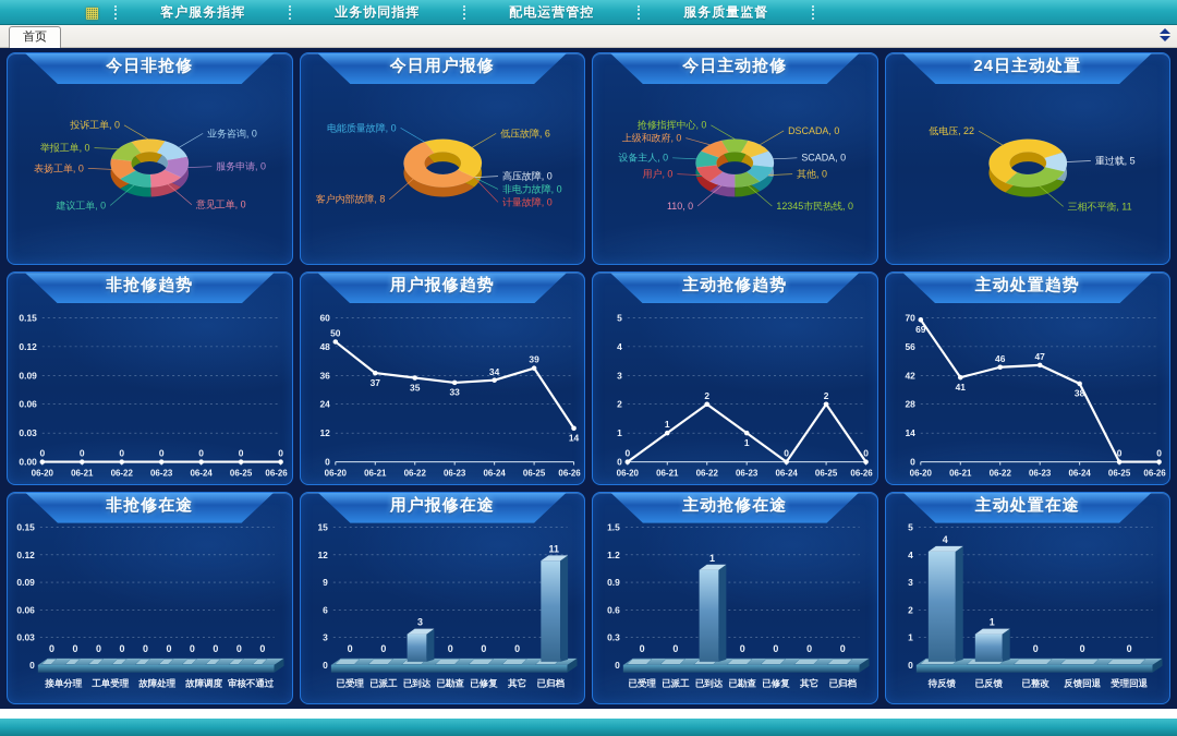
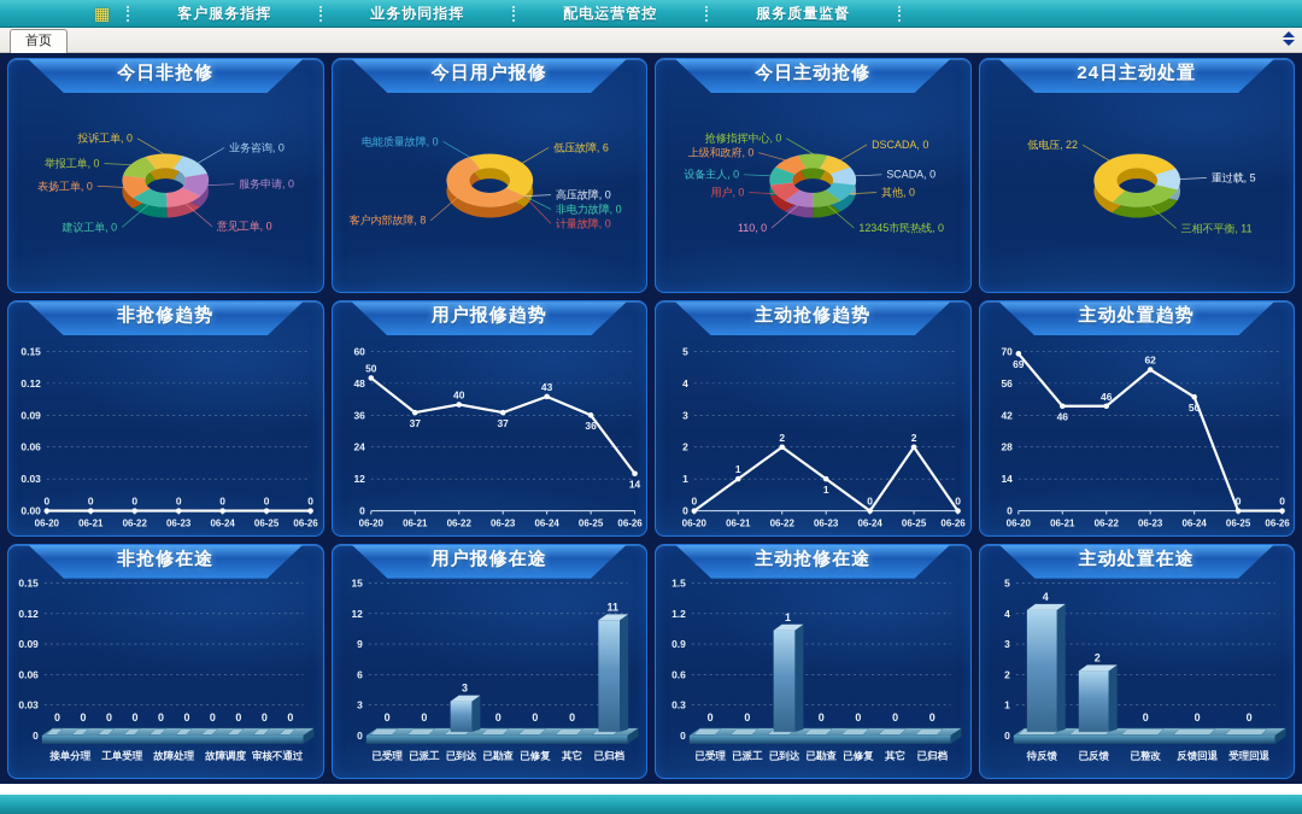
用户报修趋势/06-22: 35 -> 40
用户报修趋势/06-23: 33 -> 37
用户报修趋势/06-24: 34 -> 43
用户报修趋势/06-25: 39 -> 36
主动处置趋势/06-21: 41 -> 46
主动处置趋势/06-23: 47 -> 62
主动处置趋势/06-24: 38 -> 50
主动处置在途/已反馈: 1 -> 2
